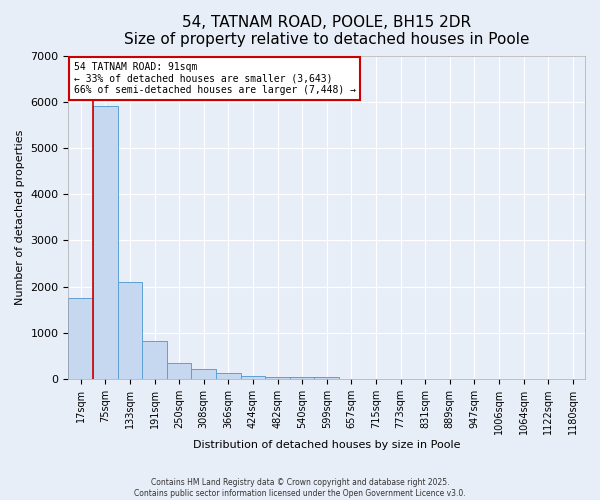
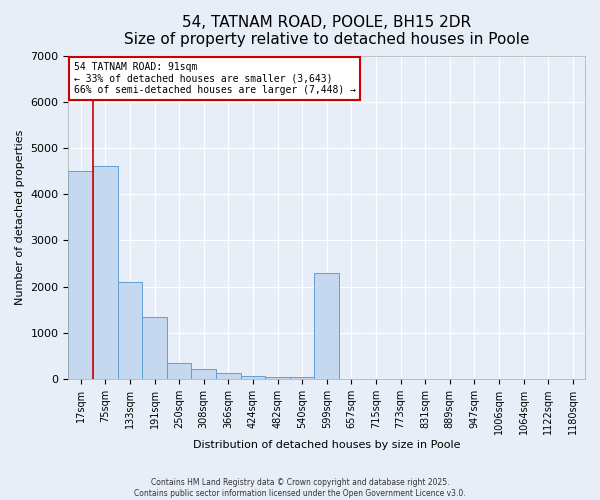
17sqm: 1750 -> 4500
75sqm: 5900 -> 4600
191sqm: 820 -> 1350
599sqm: 50 -> 2300
